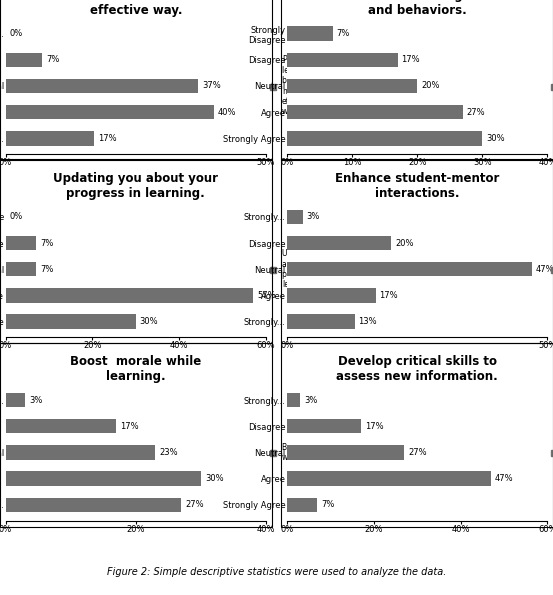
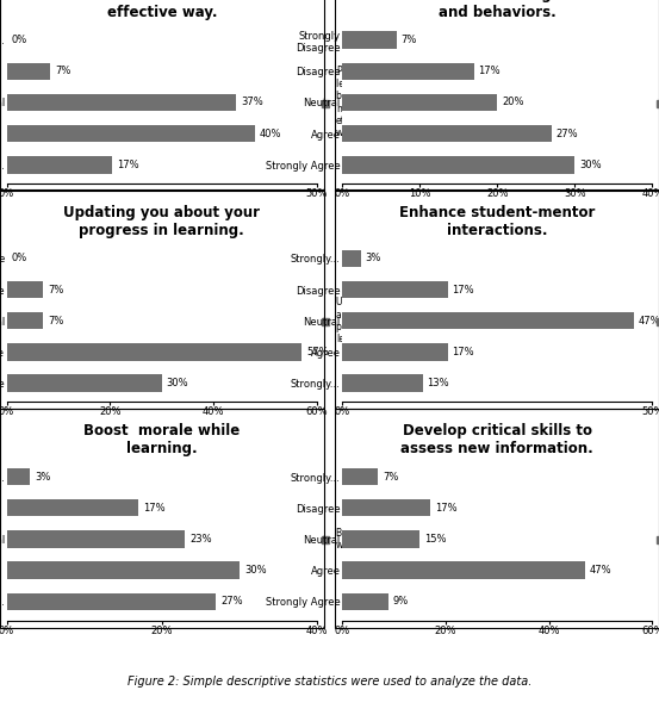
Enhance student-mentor interactions./Disagree: 20% -> 17%
Develop critical skills to assess new information./Strongly...: 3% -> 7%
Develop critical skills to assess new information./Neutral: 27% -> 15%
Develop critical skills to assess new information./Strongly Agree: 7% -> 9%
